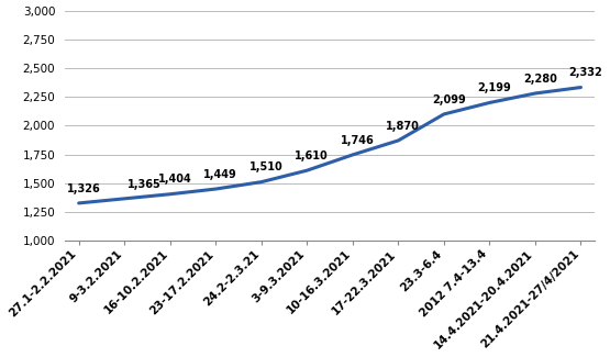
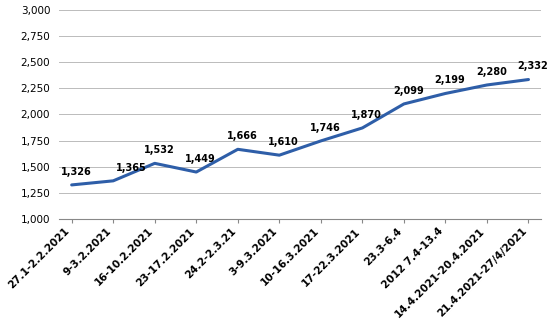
16-10.2.2021: 1,404 -> 1,532
24.2-2.3.21: 1,510 -> 1,666
